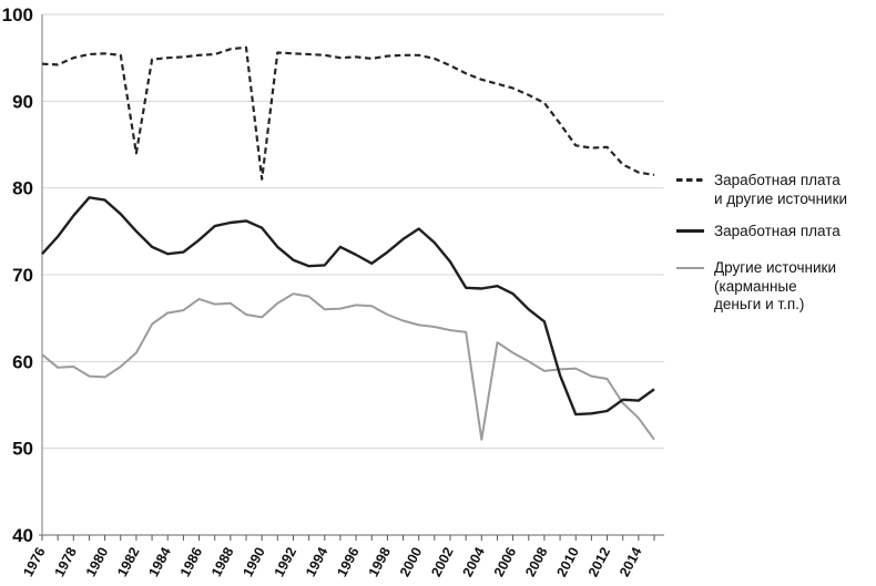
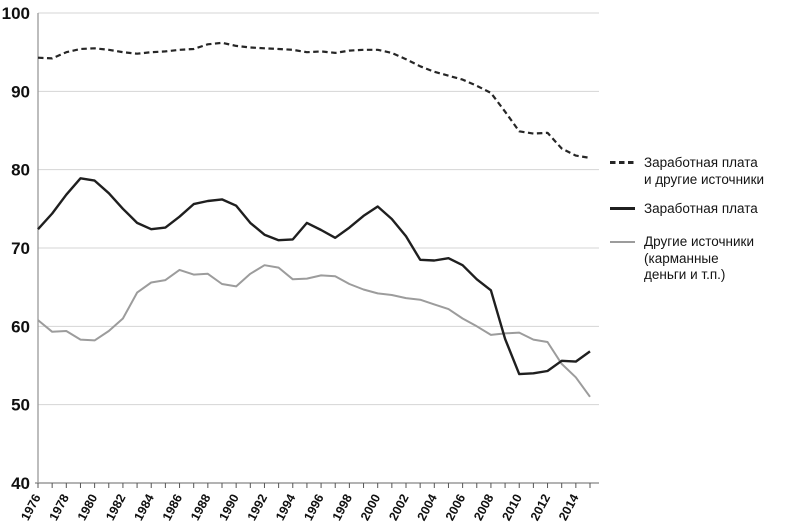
Заработная плата и другие источники/1982: 84 -> 95
Заработная плата и другие источники/1990: 81 -> 96
Другие источники (карманные деньги и т.п.)/2004: 51 -> 63
